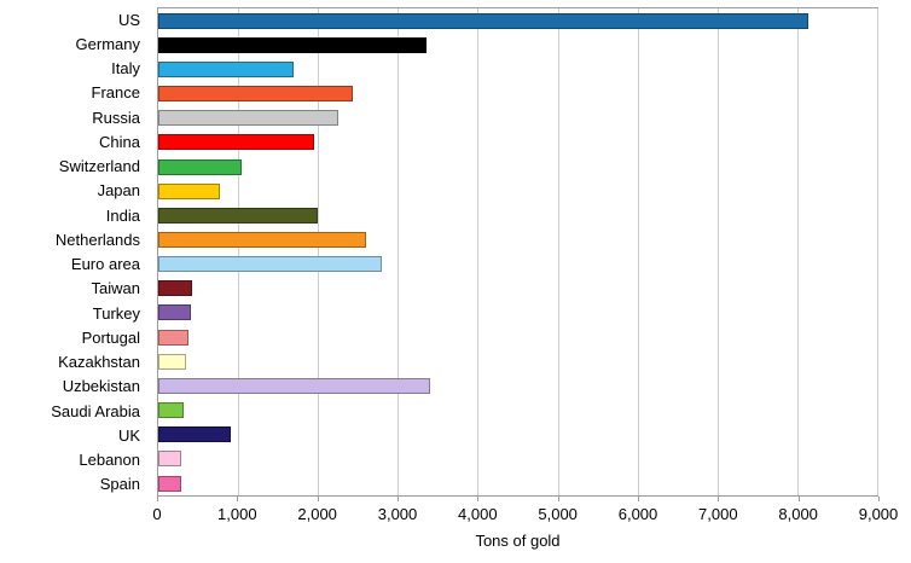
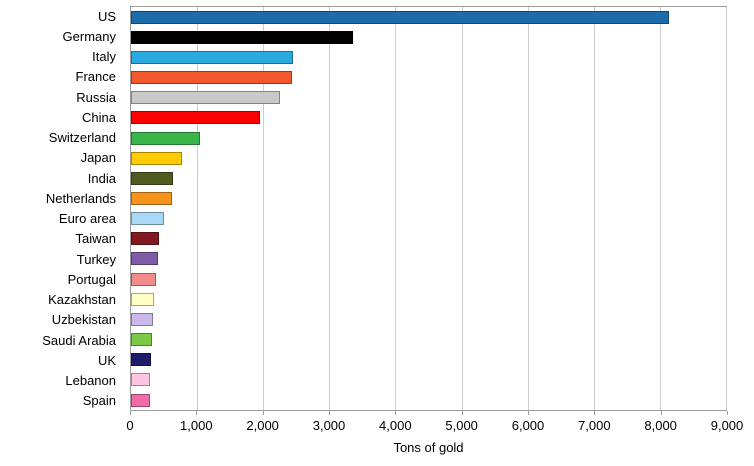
Italy: 1700 -> 2500
India: 2000 -> 600
Netherlands: 2600 -> 600
Euro area: 2800 -> 500
Uzbekistan: 3400 -> 300
UK: 900 -> 300
